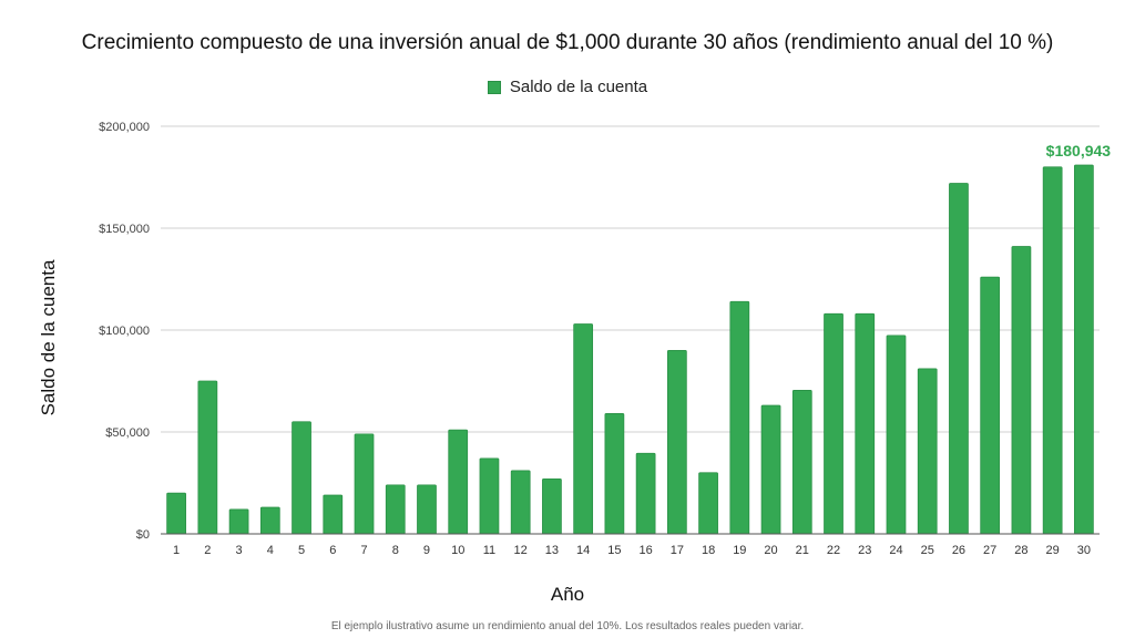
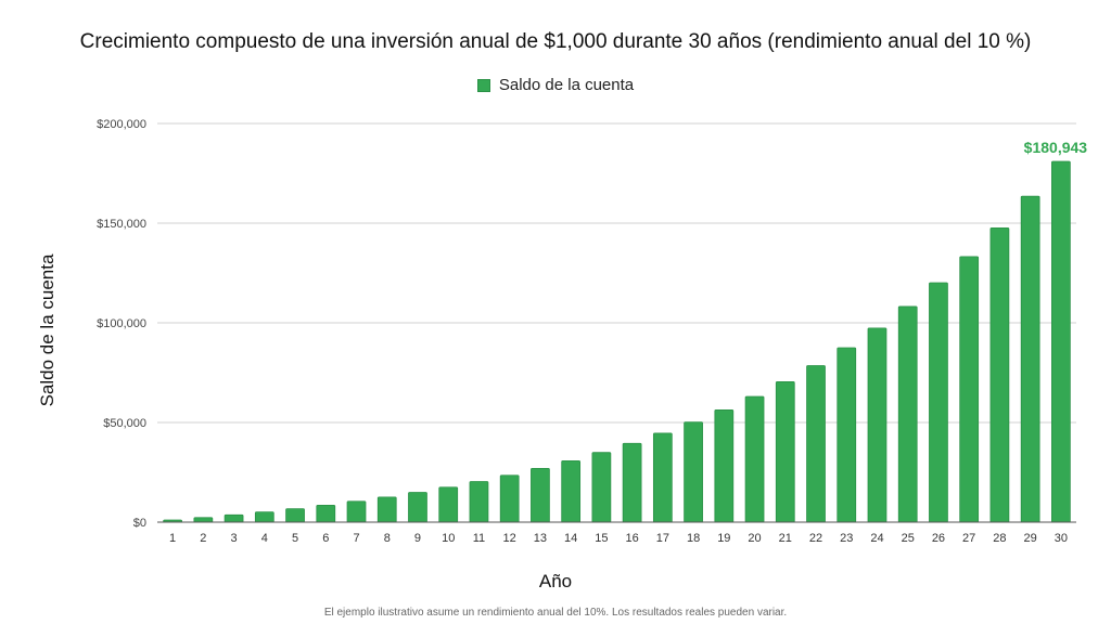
1: $20000 -> $1000
2: $75000 -> $2000
3: $12000 -> $4000
4: $13000 -> $5000
5: $55000 -> $7000
6: $19000 -> $8000
7: $49000 -> $10000
8: $24000 -> $13000
9: $24000 -> $15000
10: $51000 -> $18000
11: $37000 -> $20000
12: $31000 -> $24000
14: $103000 -> $31000
15: $59000 -> $35000
17: $90000 -> $45000
18: $30000 -> $50000
19: $114000 -> $56000
22: $108000 -> $79000
23: $108000 -> $87000
25: $81000 -> $108000
26: $172000 -> $120000
27: $126000 -> $133000
28: $141000 -> $148000
29: $180000 -> $163000
